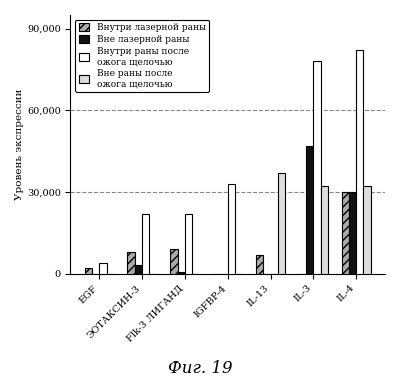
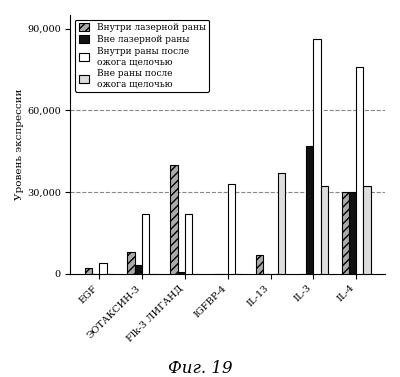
Внутри лазерной раны/Flk-3 ЛИГАНД: 9,000 -> 40,000
Внутри раны после ожога щелочью/IL-3: 78,000 -> 86,000
Внутри раны после ожога щелочью/IL-4: 82,000 -> 76,000
